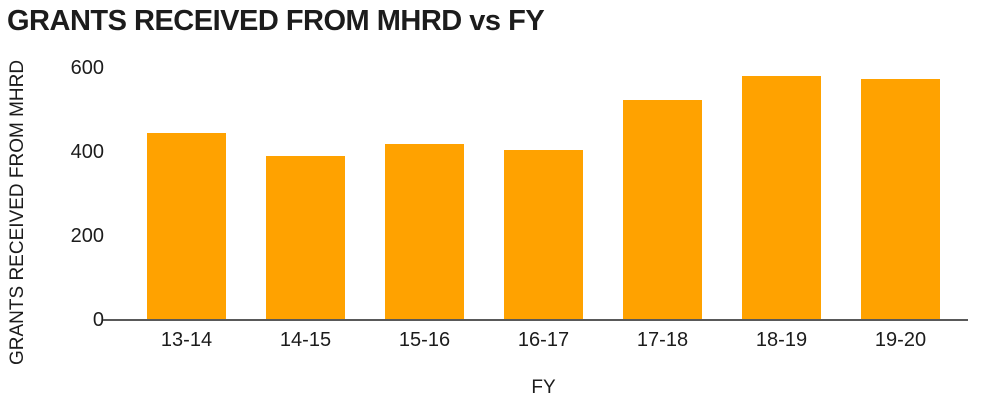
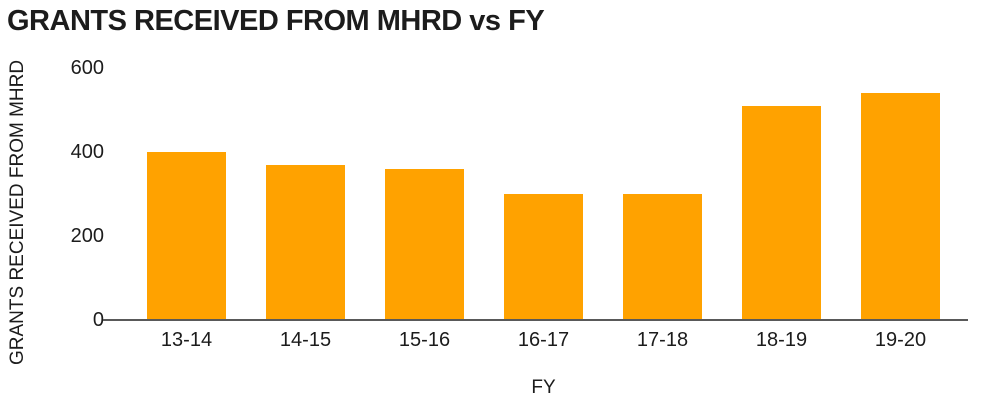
13-14: 440 -> 400
14-15: 390 -> 370
15-16: 420 -> 360
16-17: 400 -> 300
17-18: 520 -> 300
18-19: 580 -> 510
19-20: 580 -> 540
